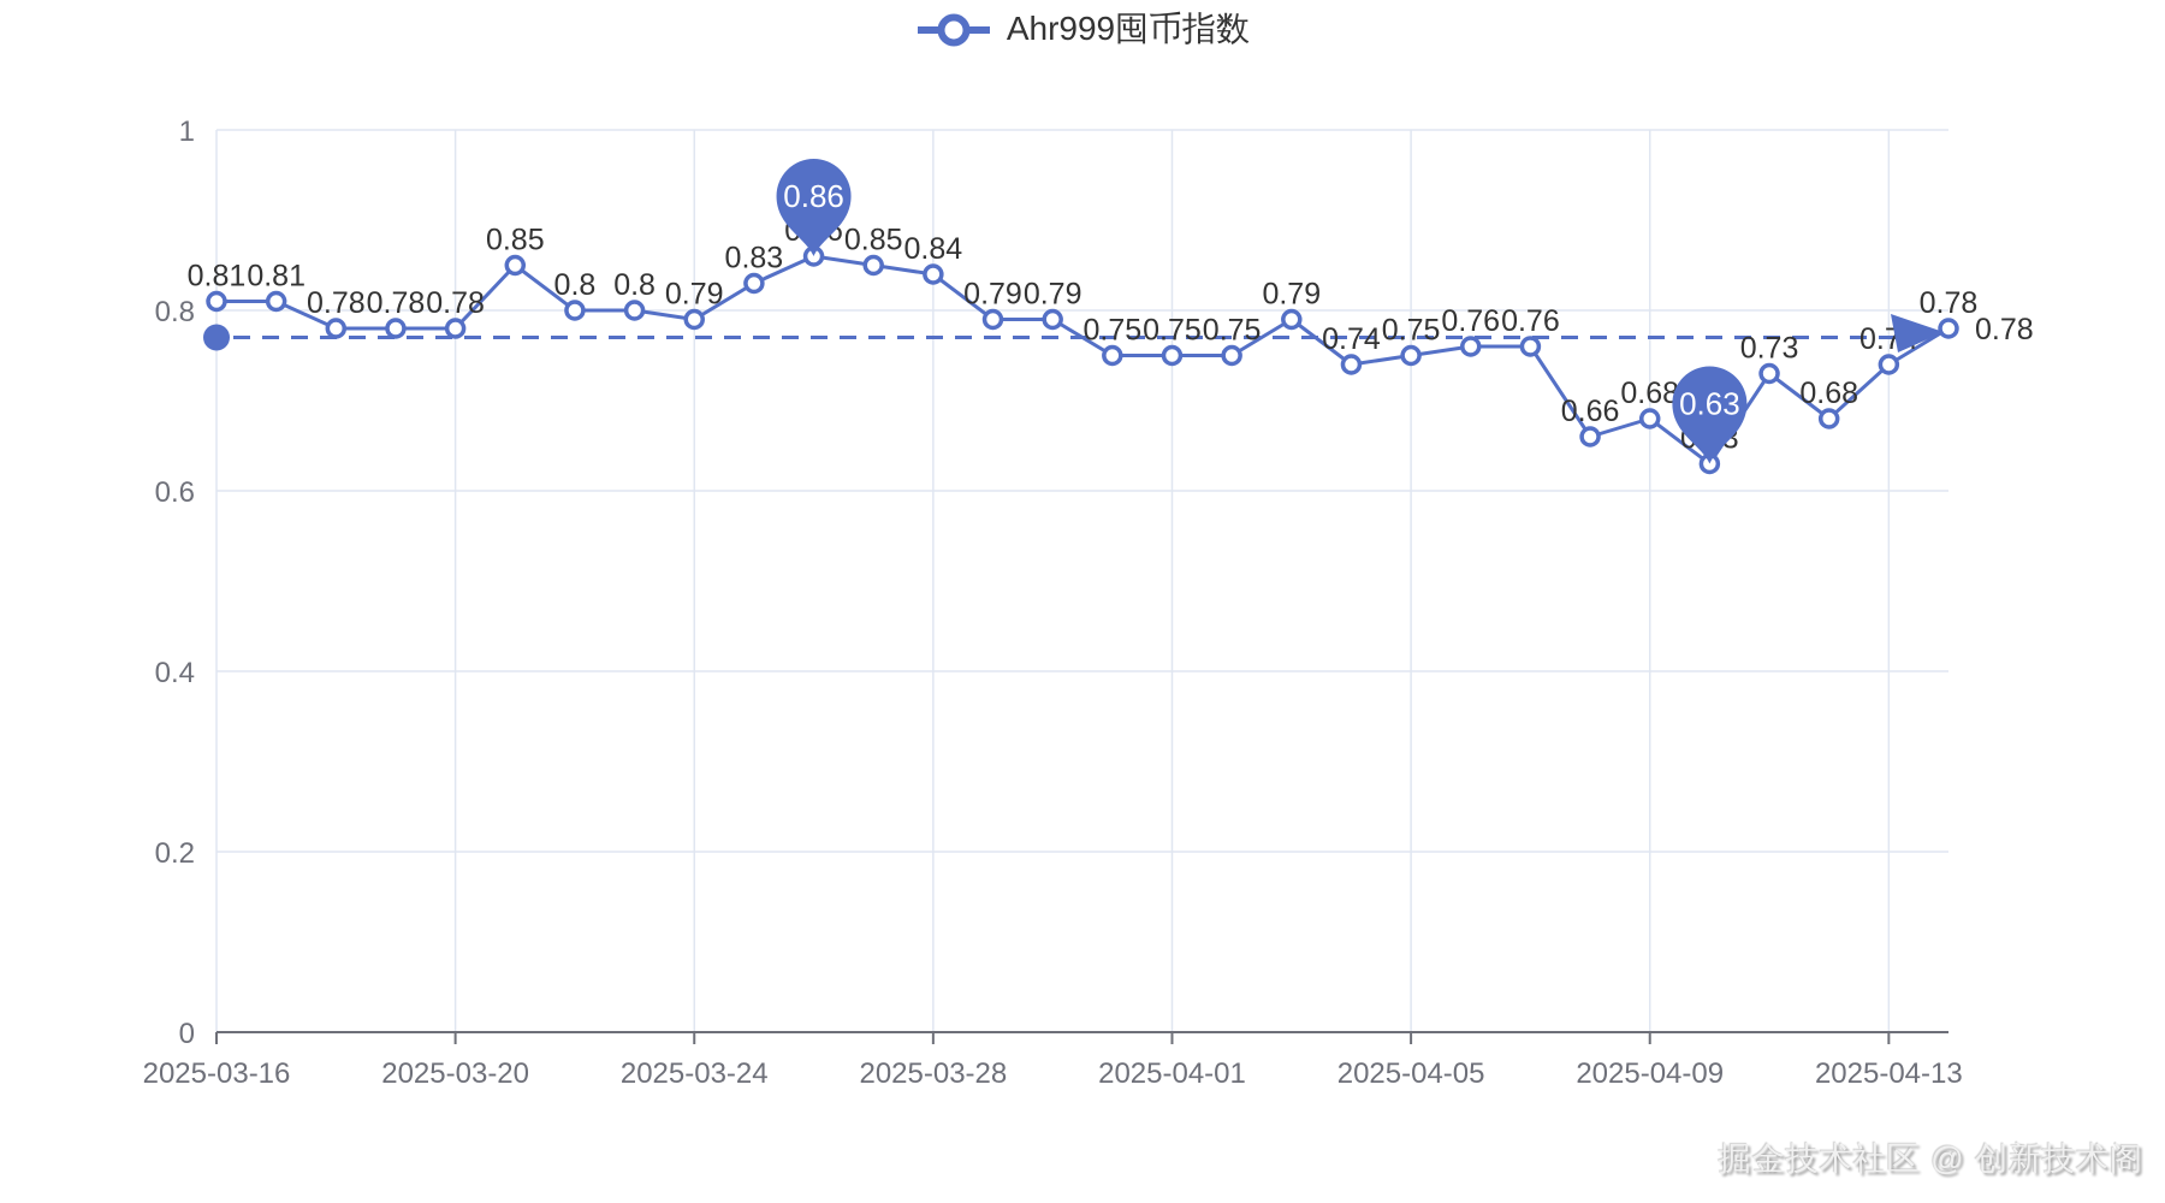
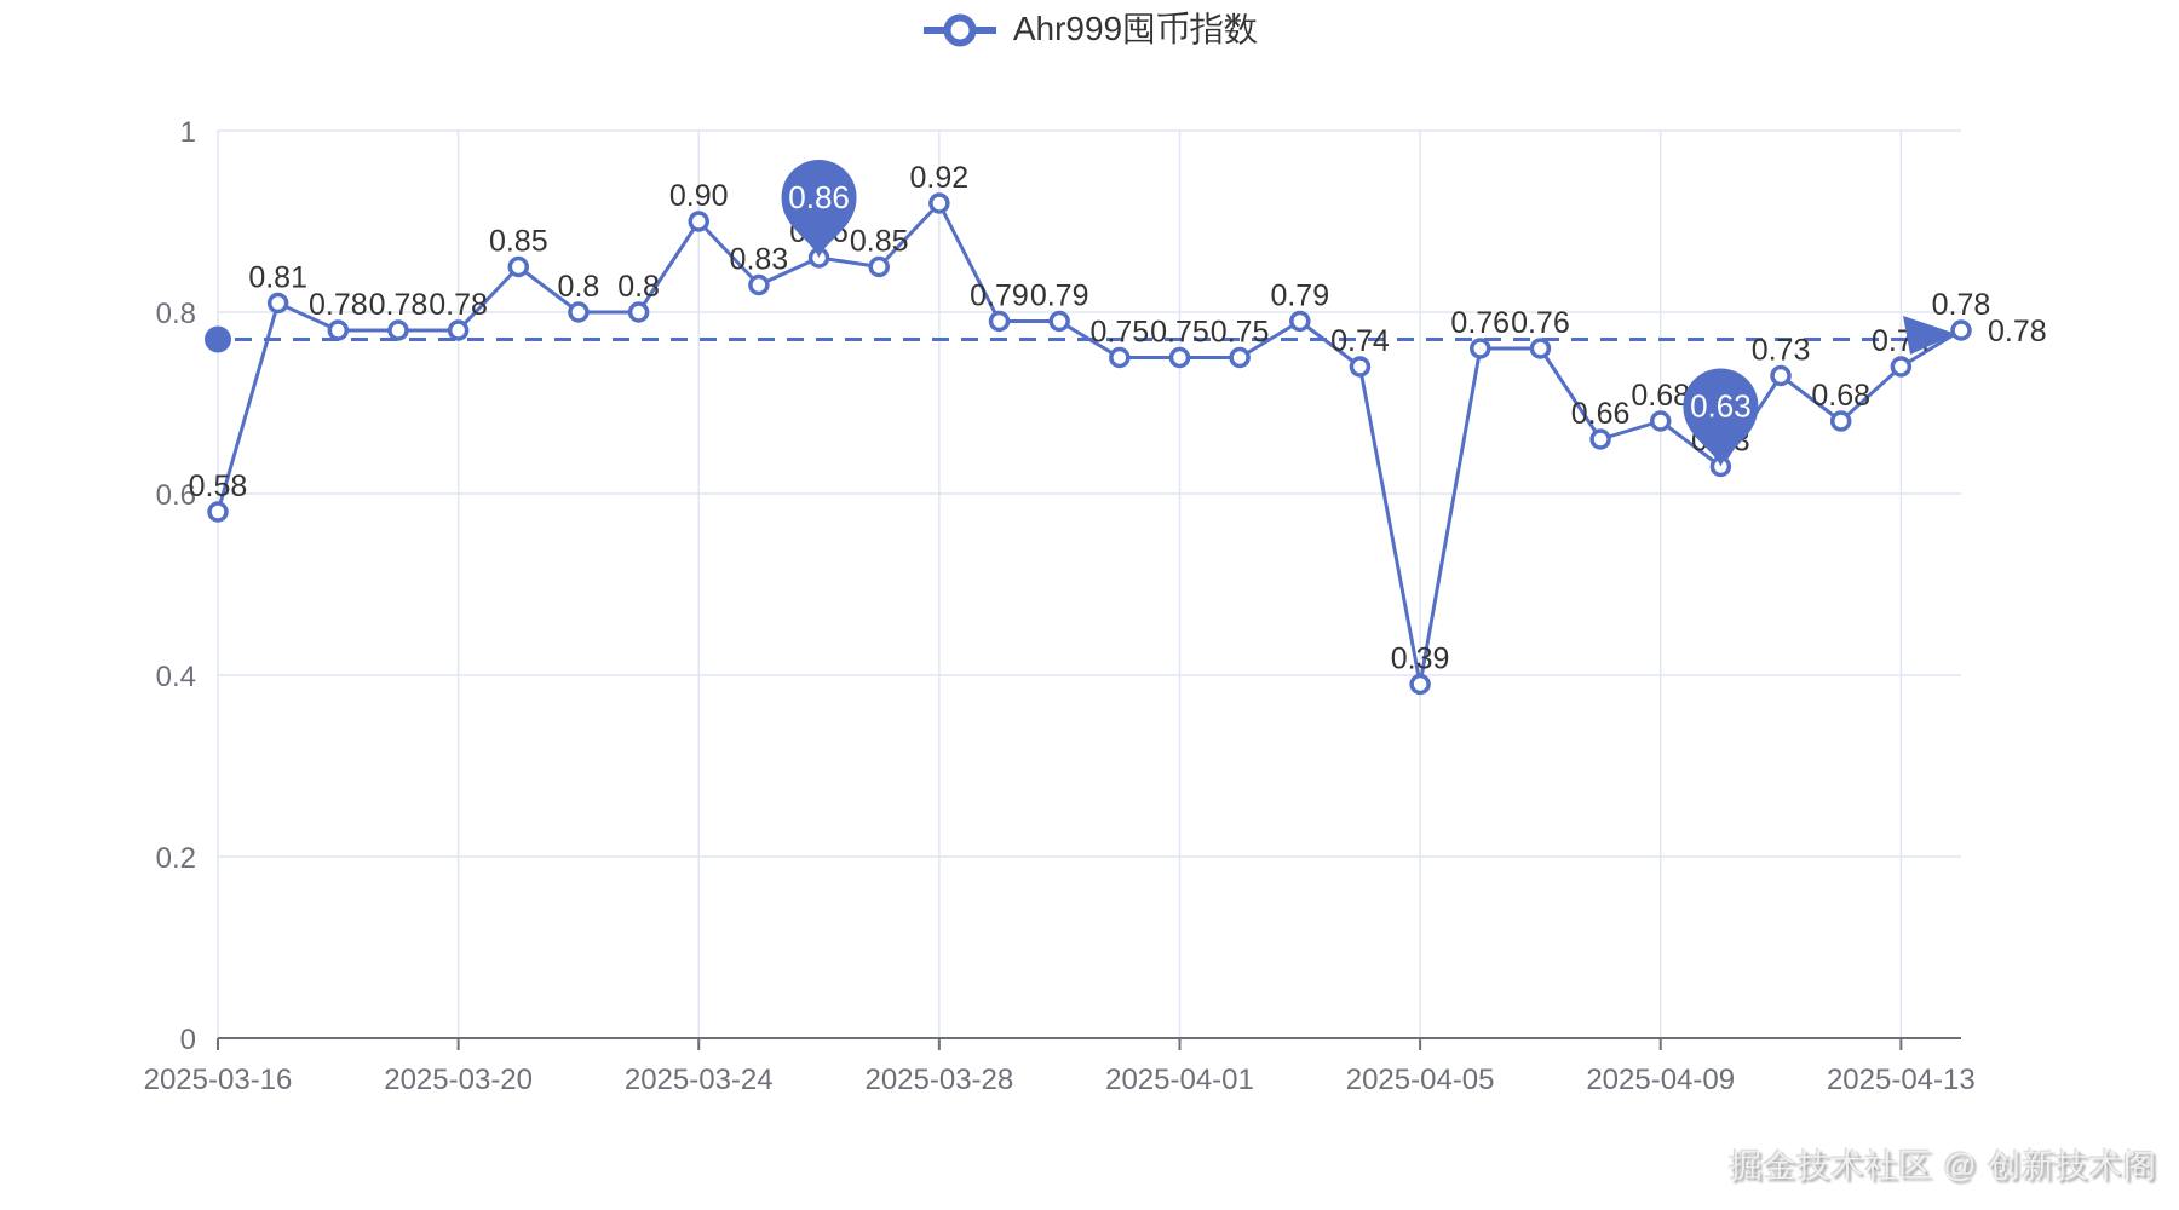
2025-03-16: 0.81 -> 0.58
2025-03-24: 0.79 -> 0.90
2025-03-28: 0.84 -> 0.92
2025-04-05: 0.75 -> 0.39
